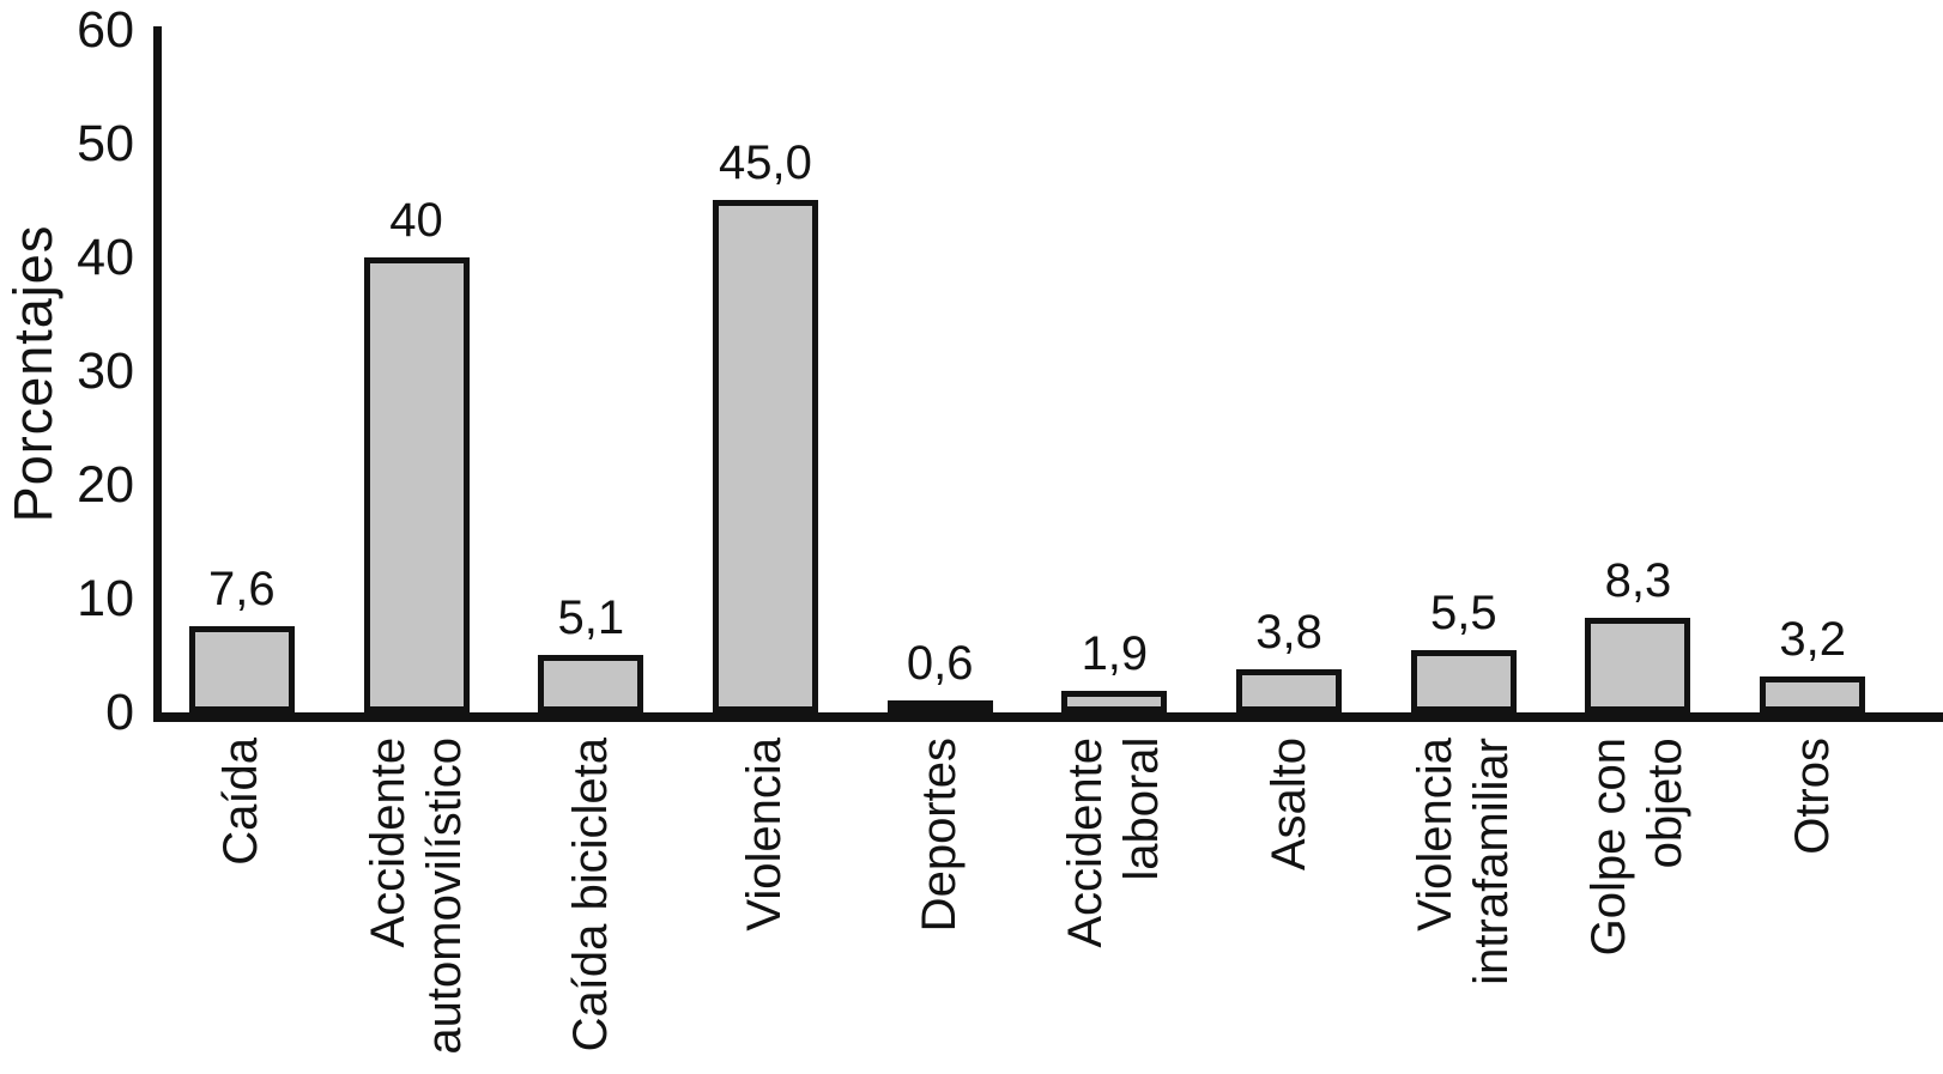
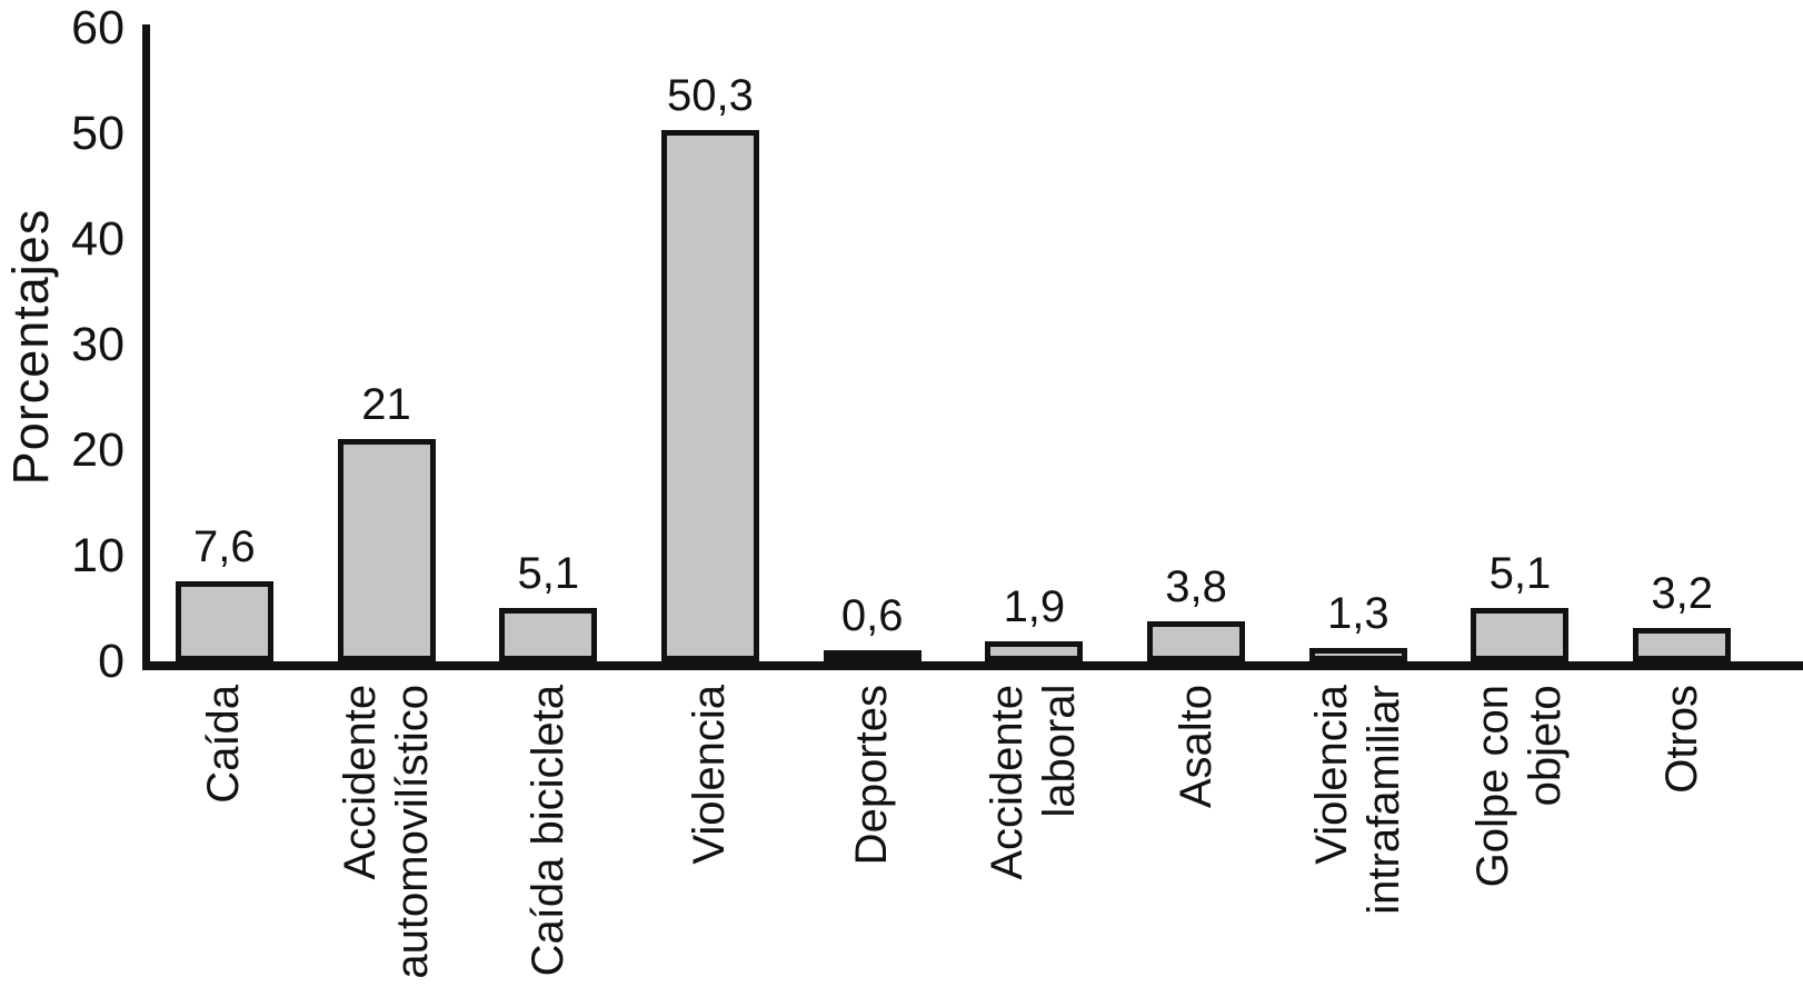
Accidente automovilístico: 40 -> 21
Violencia: 45,0 -> 50,3
Violencia intrafamiliar: 5,5 -> 1,3
Golpe con objeto: 8,3 -> 5,1
